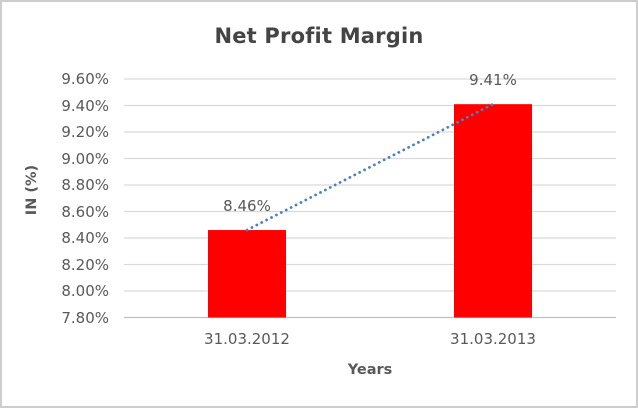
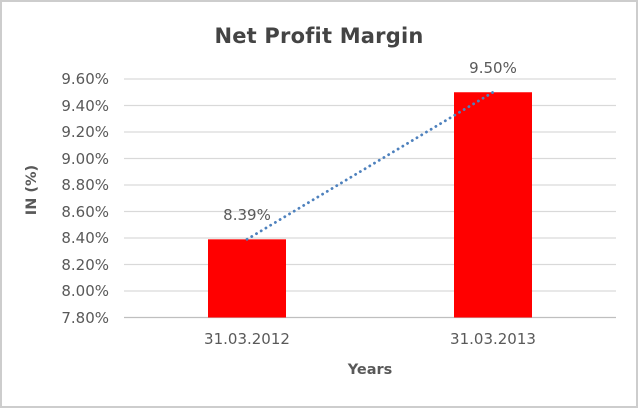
31.03.2012: 8.46% -> 8.39%
31.03.2013: 9.41% -> 9.50%
